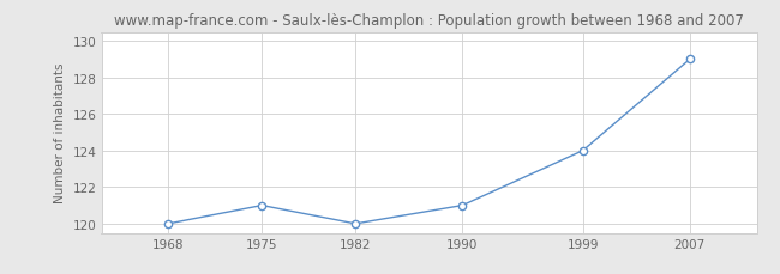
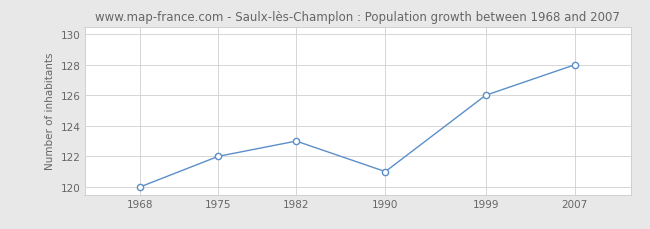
1975: 121 -> 122
1982: 120 -> 123
1999: 124 -> 126
2007: 129 -> 128
